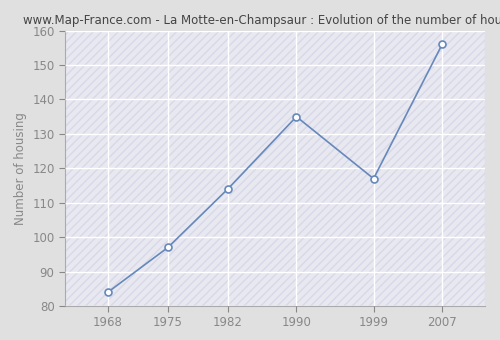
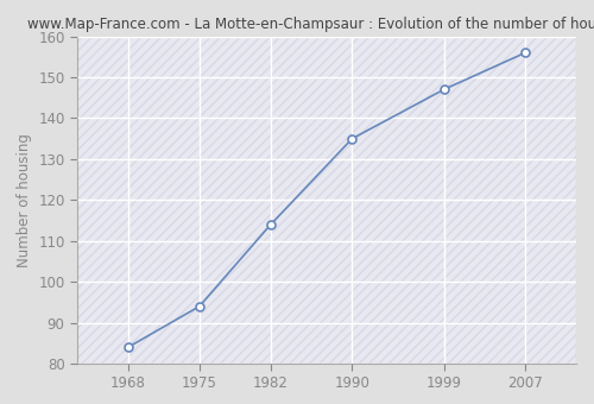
1975: 97 -> 94
1999: 117 -> 147
